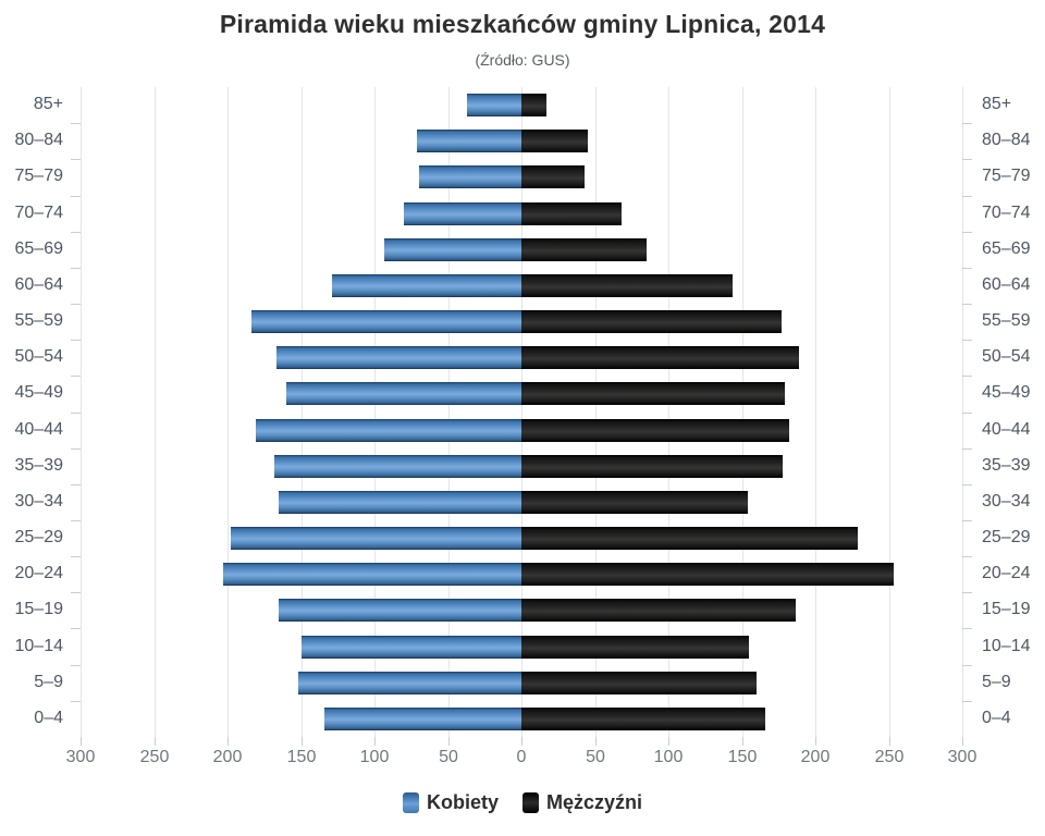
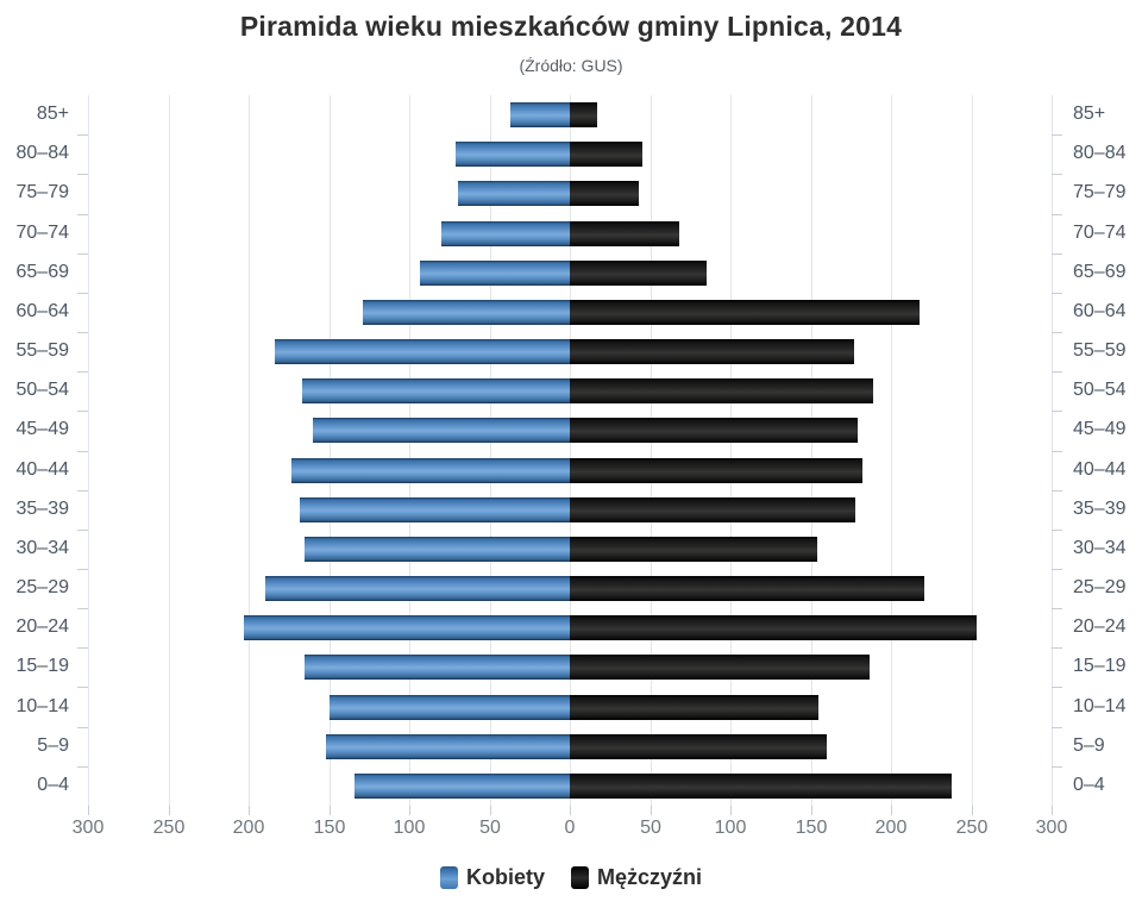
Mężczyźni/60–64: 144 -> 218
Kobiety/40–44: 181 -> 173
Kobiety/25–29: 198 -> 190
Mężczyźni/25–29: 229 -> 221
Mężczyźni/0–4: 166 -> 238
